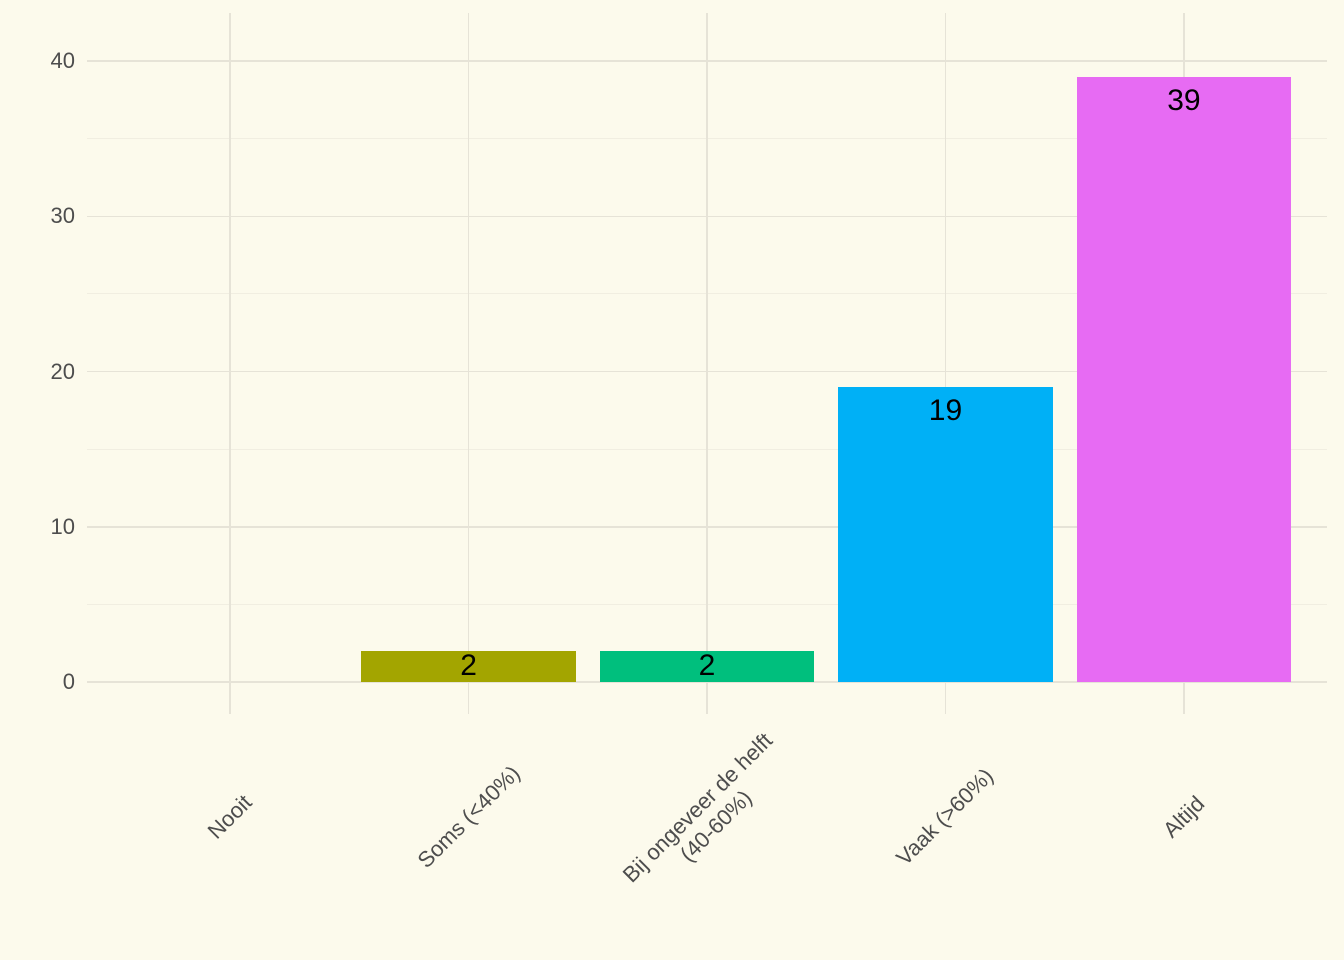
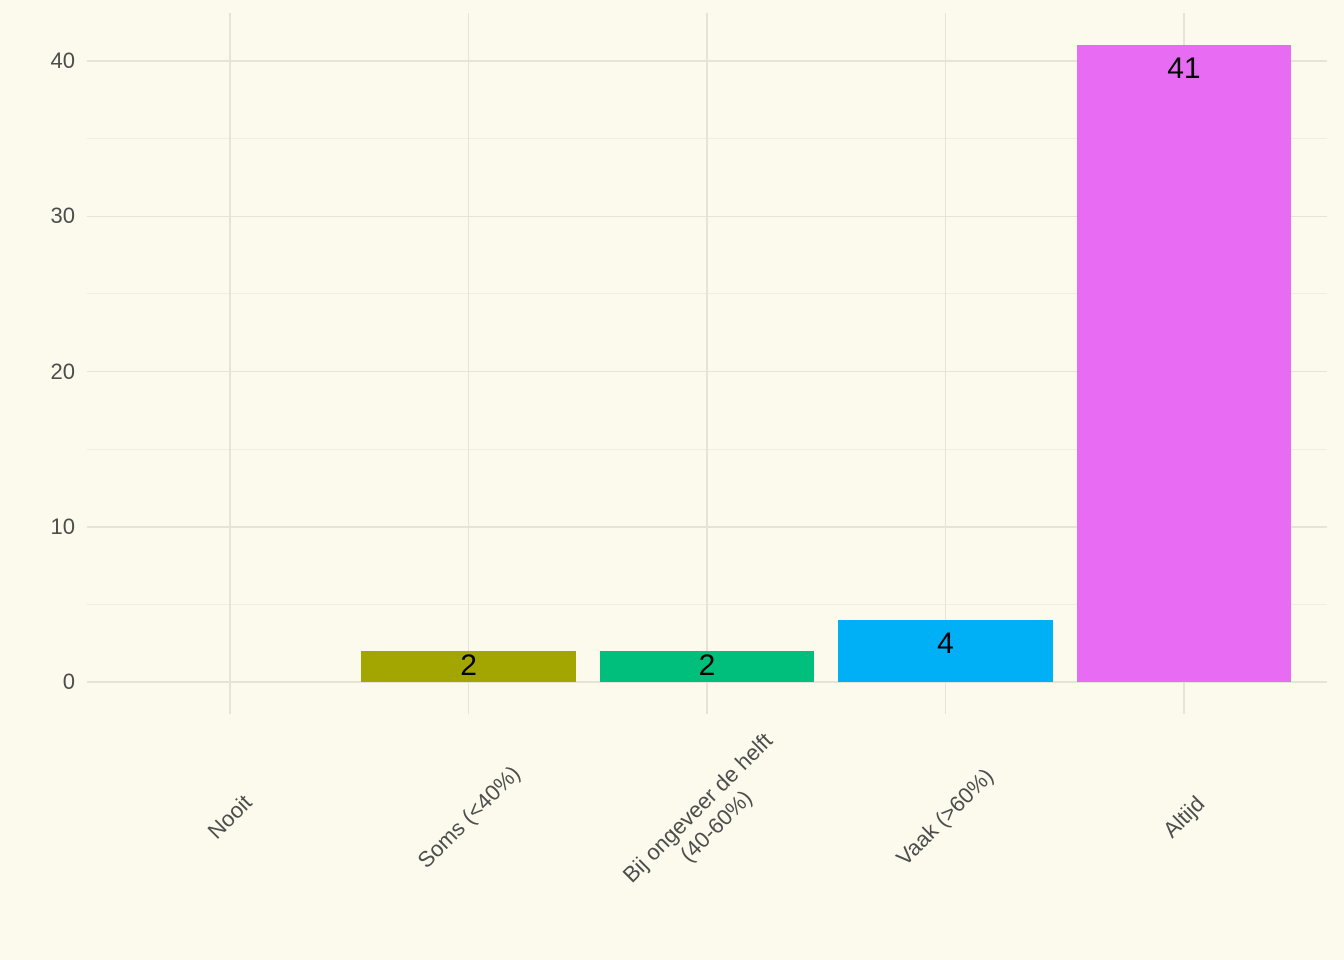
Vaak (>60%): 19 -> 4
Altijd: 39 -> 41
